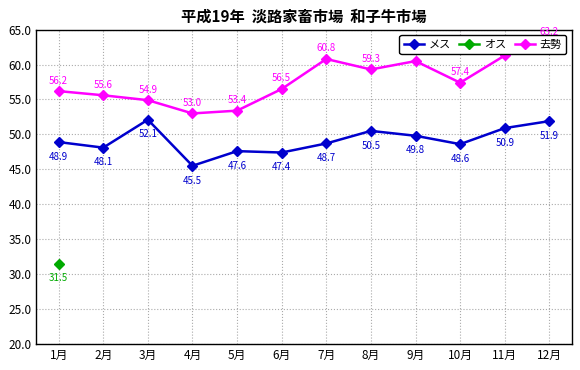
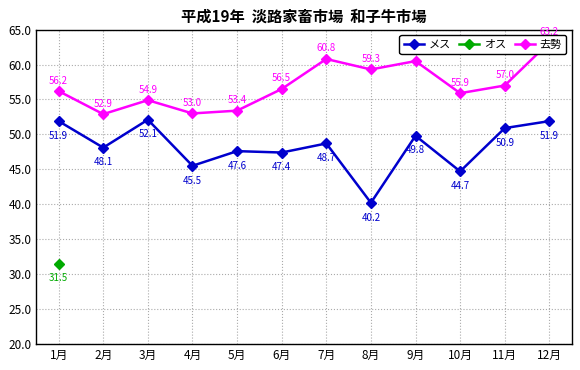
メス/1月: 48.9 -> 51.9
去勢/2月: 55.6 -> 52.9
メス/8月: 50.5 -> 40.2
メス/10月: 48.6 -> 44.7
去勢/10月: 57.4 -> 55.9
去勢/11月: 61.3 -> 57.0
